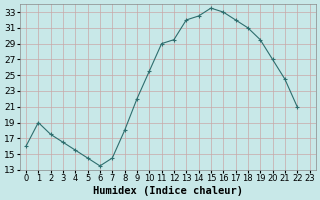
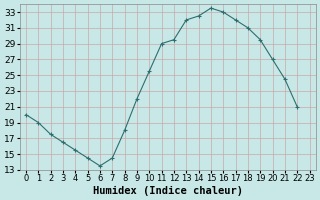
0: 16.0 -> 20.0
